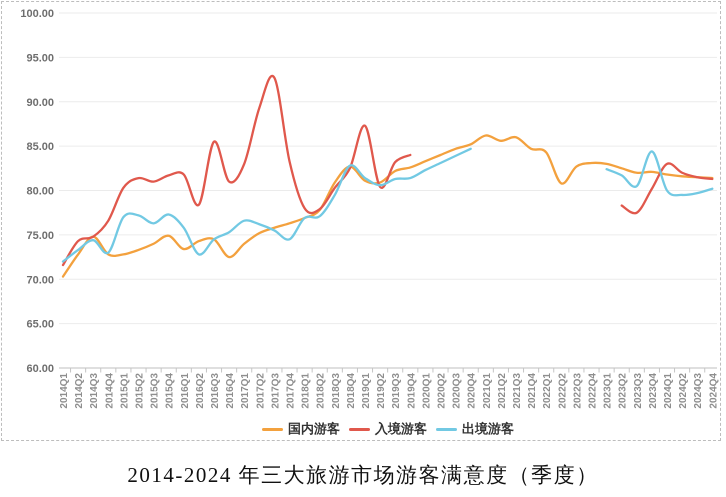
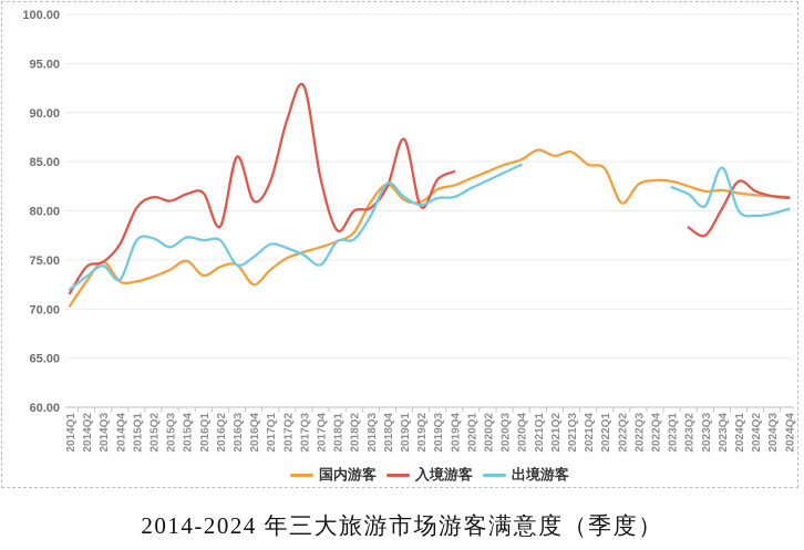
出境游客/2016Q1: 76 -> 77
出境游客/2016Q2: 73 -> 77
入境游客/2018Q2: 78 -> 80
